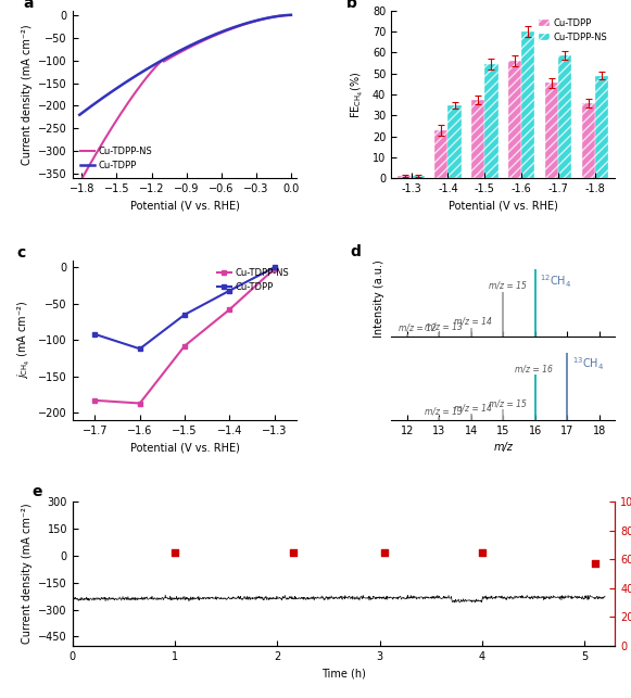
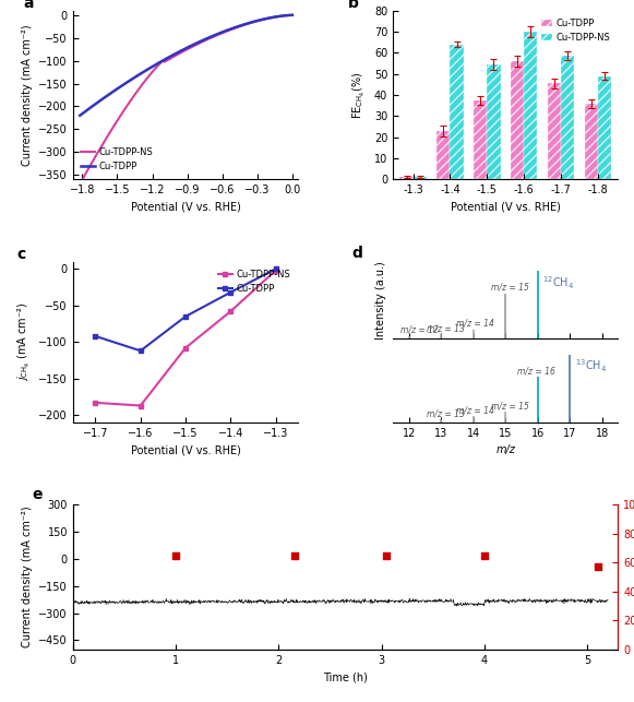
Cu-TDPP-NS/-1.4: 35 -> 64
